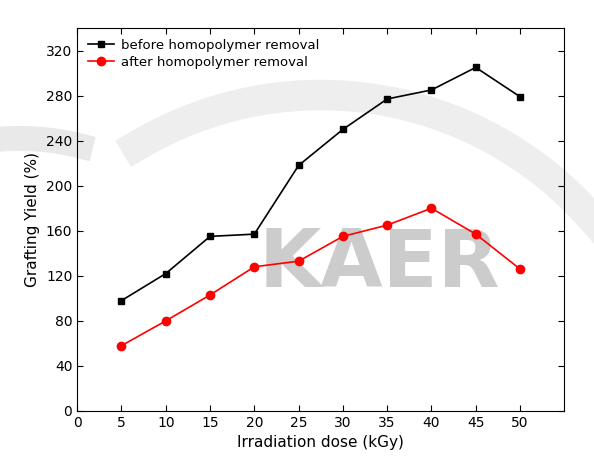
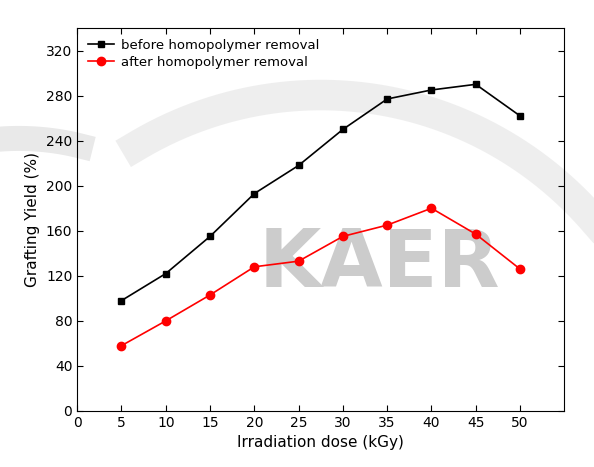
before homopolymer removal/20: 157 -> 193
before homopolymer removal/45: 305 -> 290
before homopolymer removal/50: 279 -> 262
